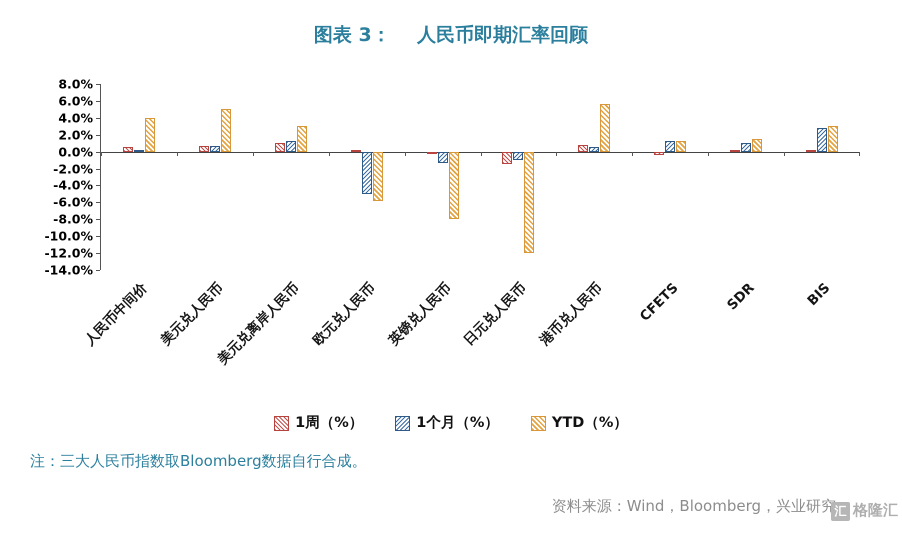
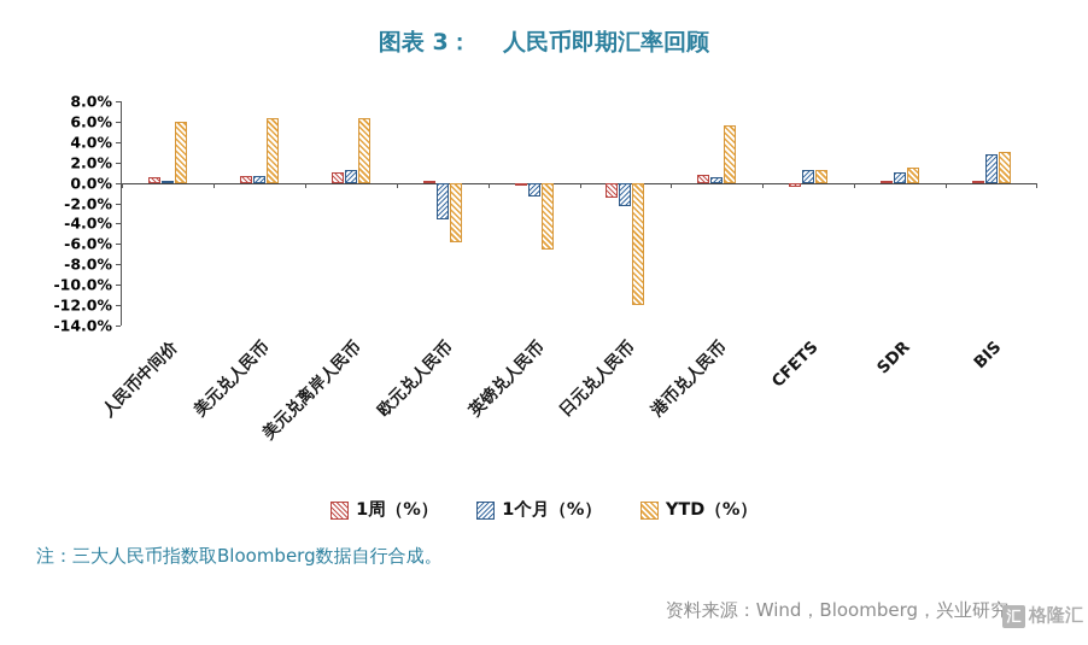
YTD（%）/人民币中间价: 4% -> 6%
YTD（%）/美元兑人民币: 5% -> 6%
YTD（%）/美元兑离岸人民币: 3% -> 6%
1个月（%）/欧元兑人民币: -5% -> -4%
YTD（%）/英镑兑人民币: -8% -> -6%
1个月（%）/日元兑人民币: -1% -> -2%
